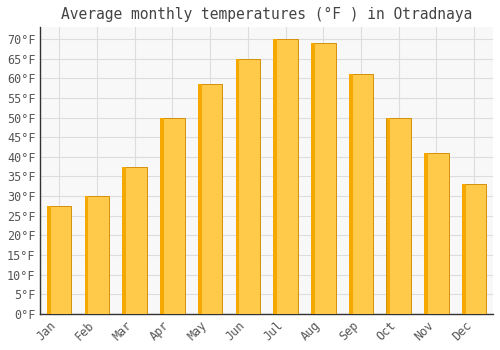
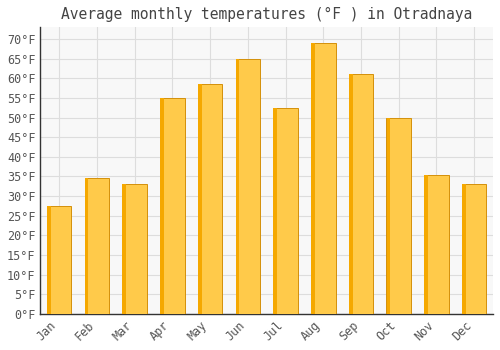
Feb: 30.0°F -> 34.5°F
Mar: 37.5°F -> 33.0°F
Apr: 50.0°F -> 55.0°F
Jul: 70.0°F -> 52.5°F
Nov: 41.0°F -> 35.5°F
